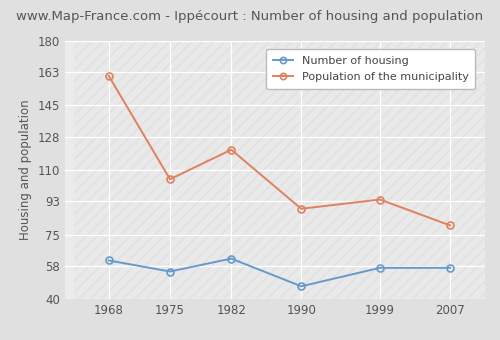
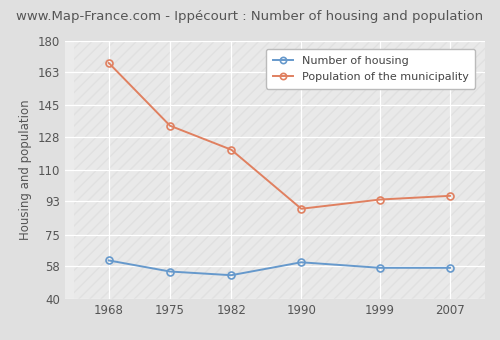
Population of the municipality/1968: 161 -> 168
Population of the municipality/1975: 105 -> 134
Number of housing/1982: 62 -> 53
Number of housing/1990: 47 -> 60
Population of the municipality/2007: 80 -> 96
